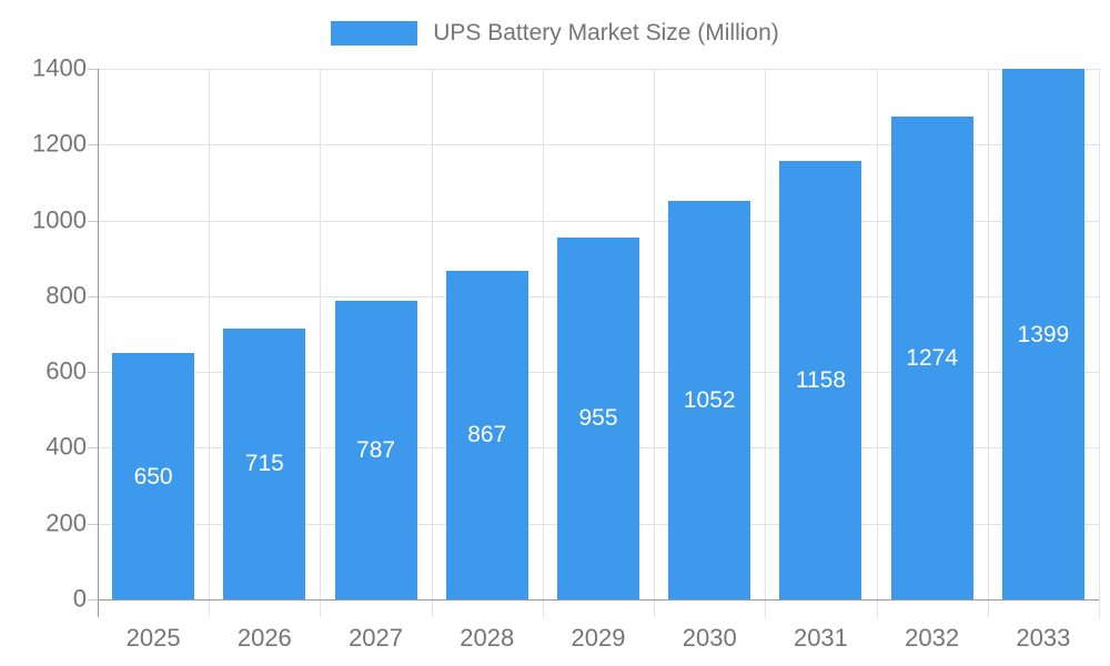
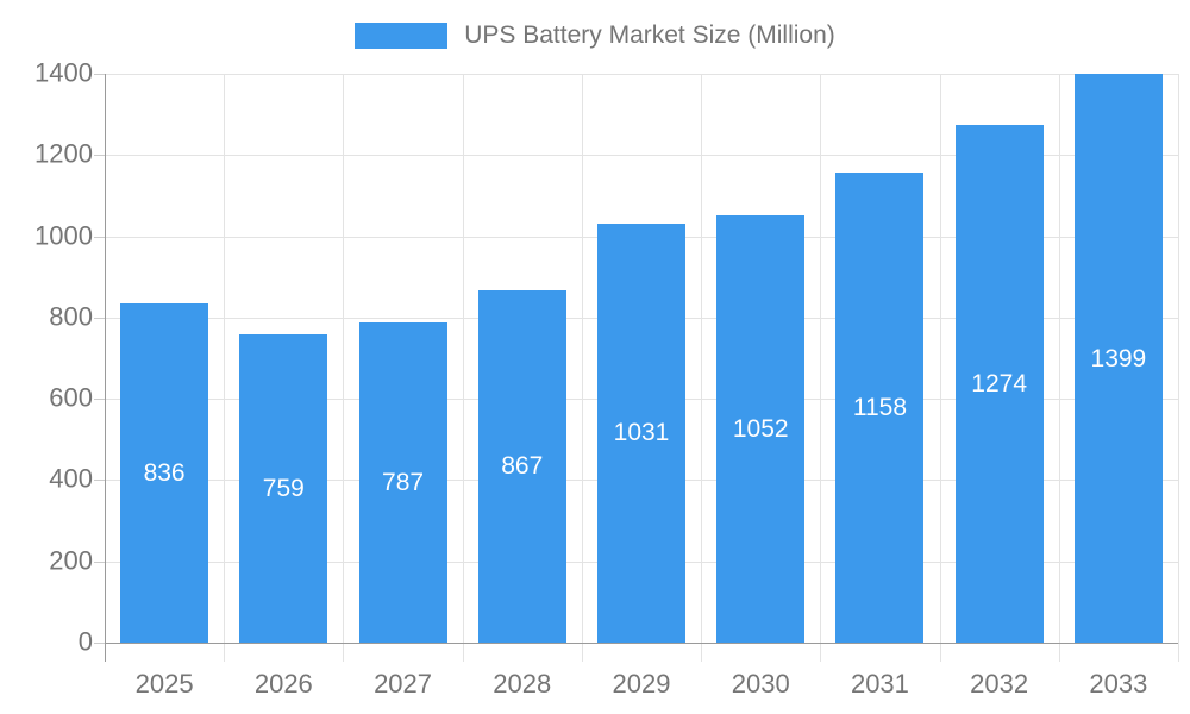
2025: 650 -> 836
2026: 715 -> 759
2029: 955 -> 1031
